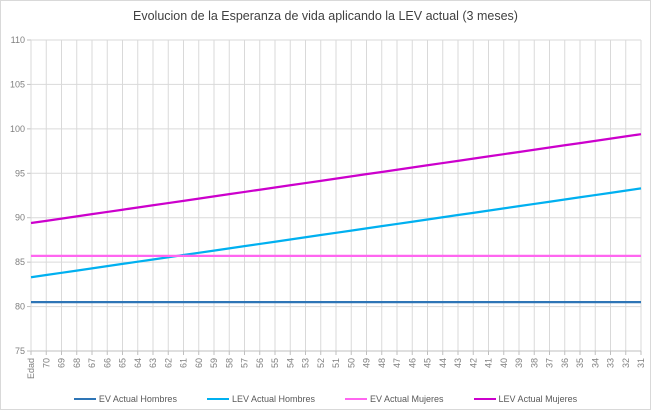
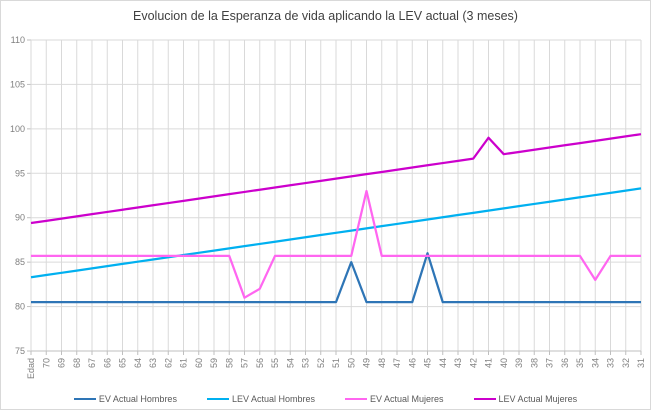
EV Actual Mujeres/57: 86 -> 81
EV Actual Mujeres/56: 86 -> 82
EV Actual Hombres/50: 80 -> 85
EV Actual Mujeres/49: 86 -> 93
EV Actual Hombres/45: 80 -> 86
LEV Actual Mujeres/41: 97 -> 99
EV Actual Mujeres/34: 86 -> 83
